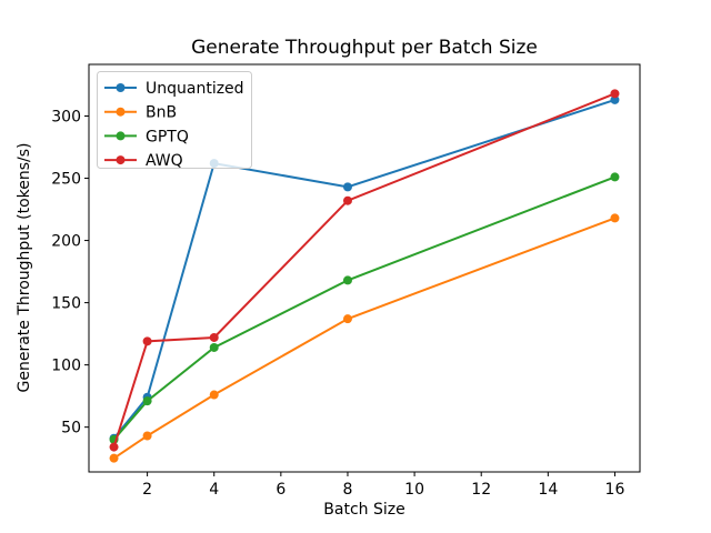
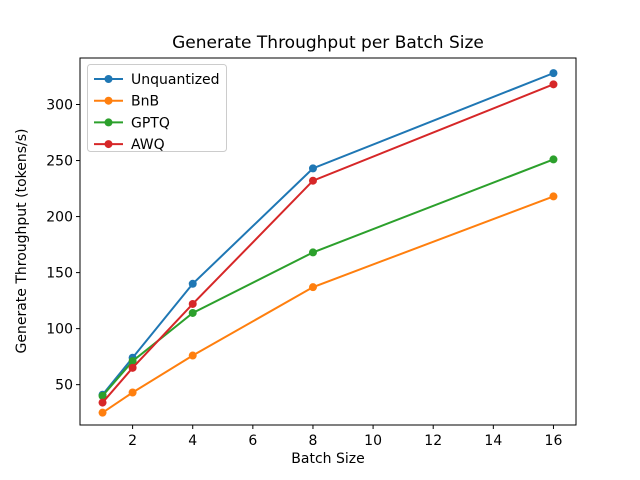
AWQ/2: 119 -> 65
Unquantized/4: 262 -> 140
Unquantized/16: 313 -> 328
